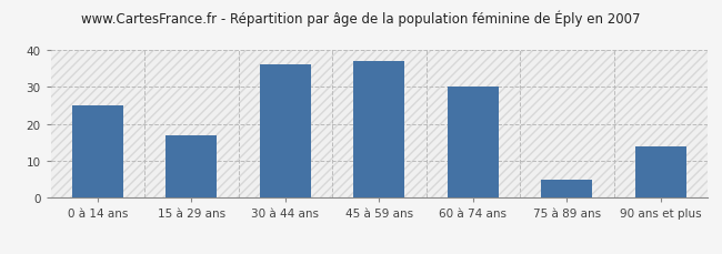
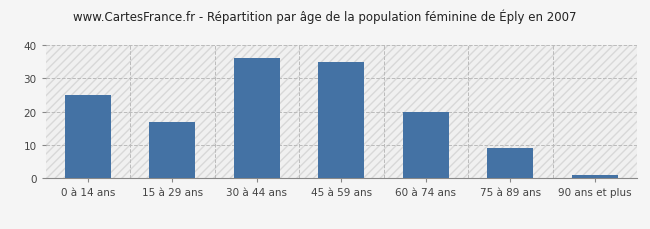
45 à 59 ans: 37 -> 35
60 à 74 ans: 30 -> 20
75 à 89 ans: 5 -> 9
90 ans et plus: 14 -> 1
